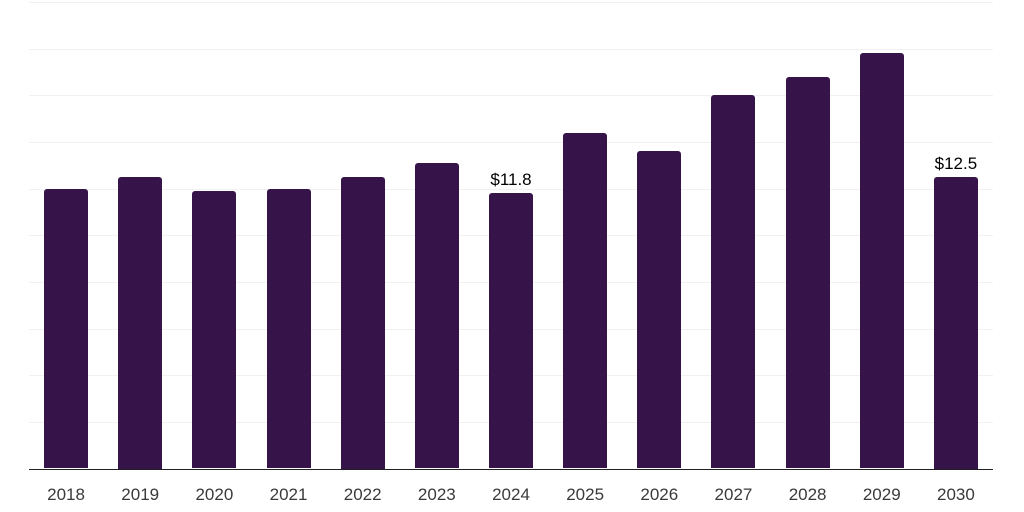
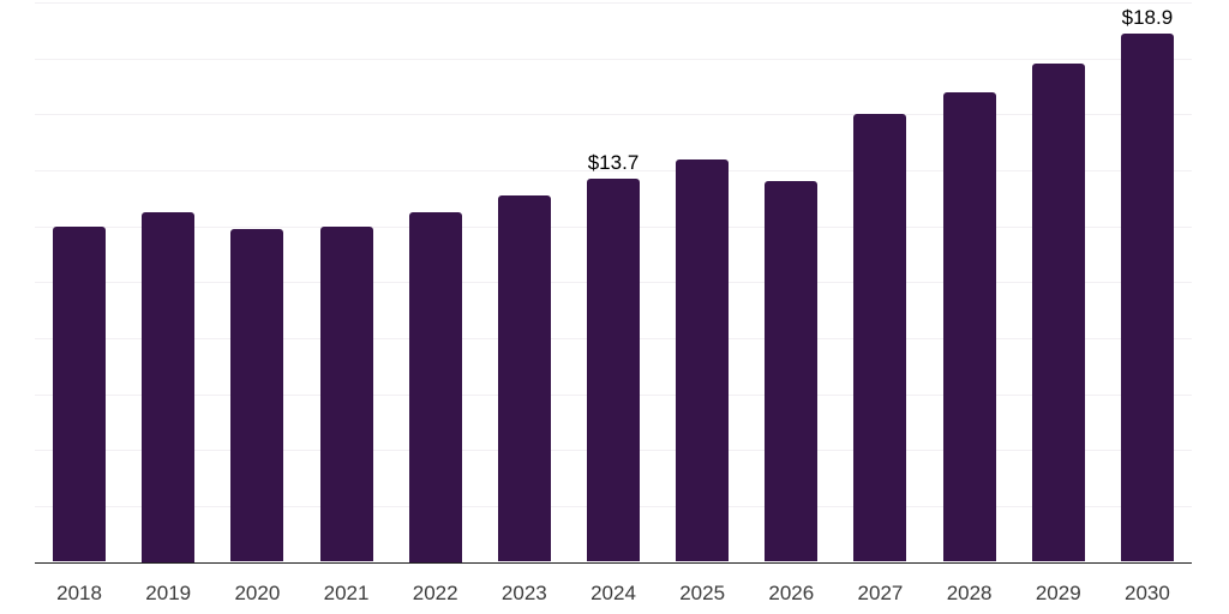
2024: $11.8 -> $13.7
2030: $12.5 -> $18.9
